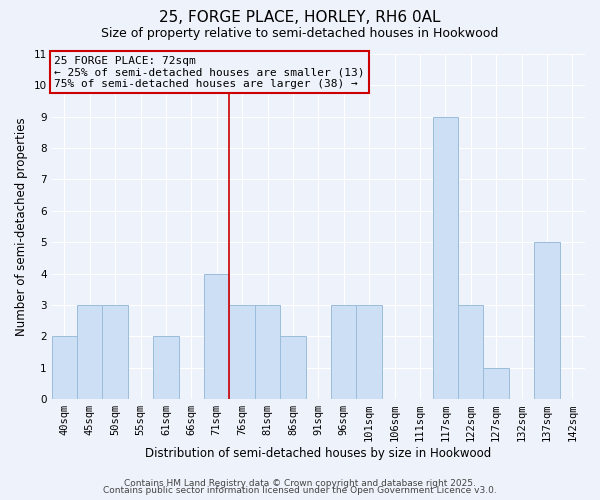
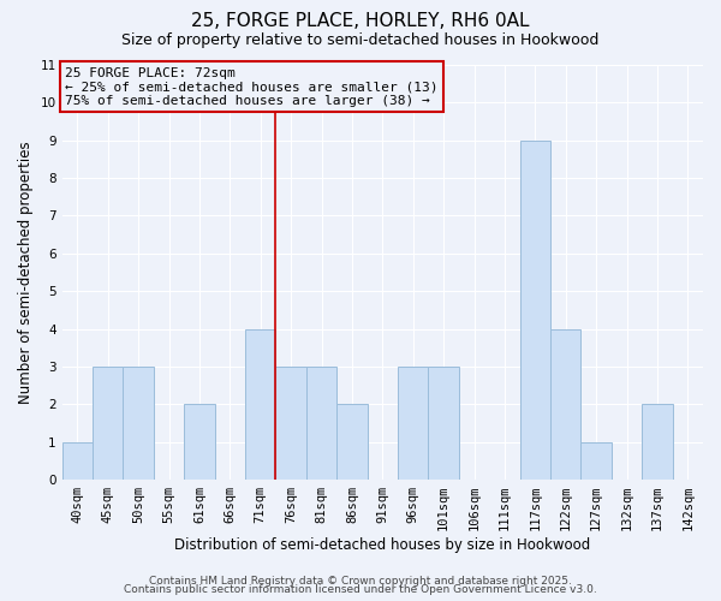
40sqm: 2 -> 1
122sqm: 3 -> 4
137sqm: 5 -> 2
